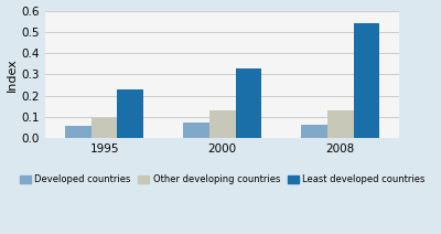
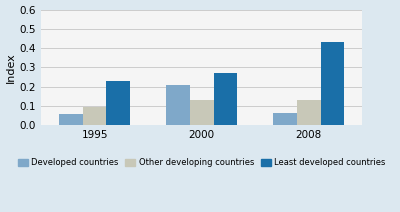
Developed countries/2000: 0.07 -> 0.21
Least developed countries/2000: 0.33 -> 0.27
Least developed countries/2008: 0.54 -> 0.43
